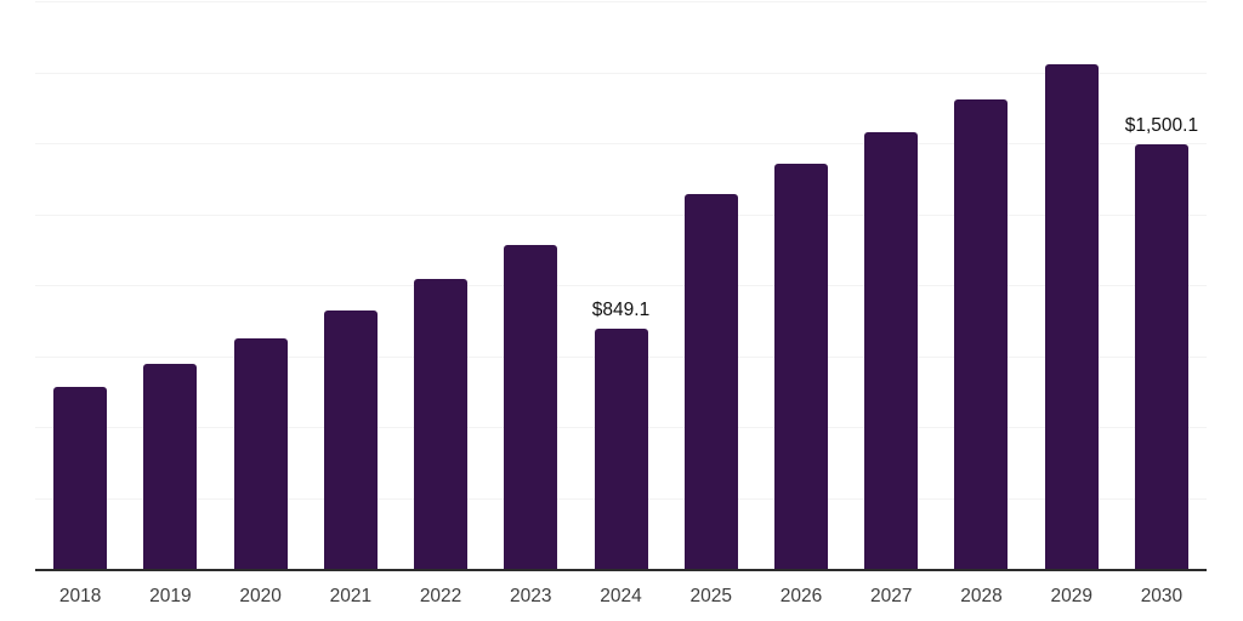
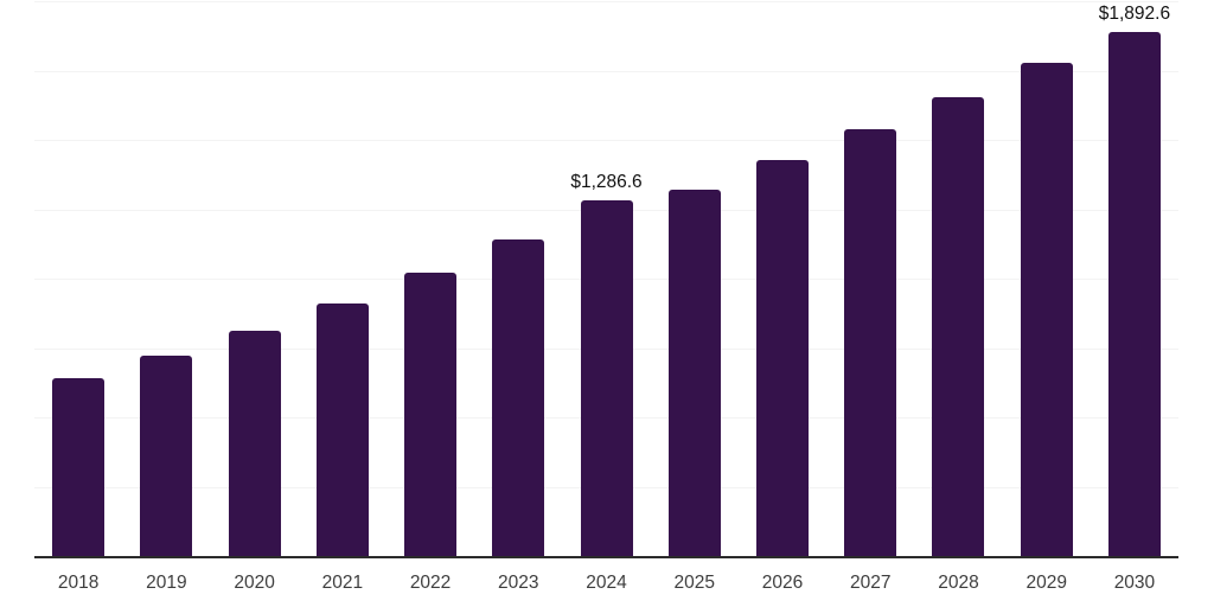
2024: $849.1 -> $1,286.6
2030: $1,500.1 -> $1,892.6
